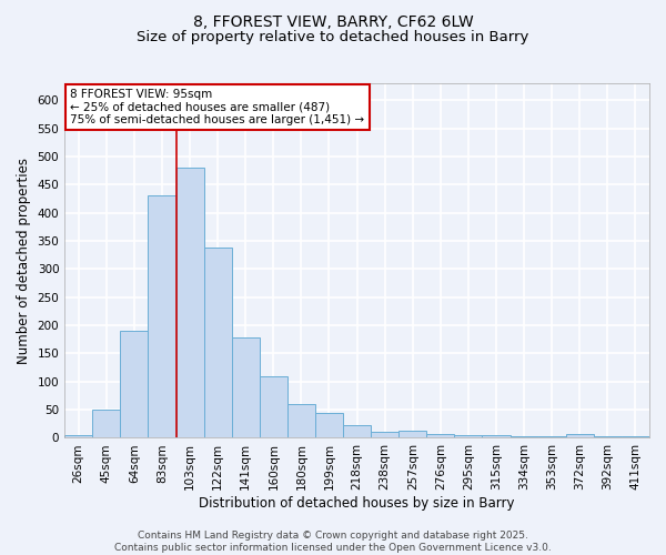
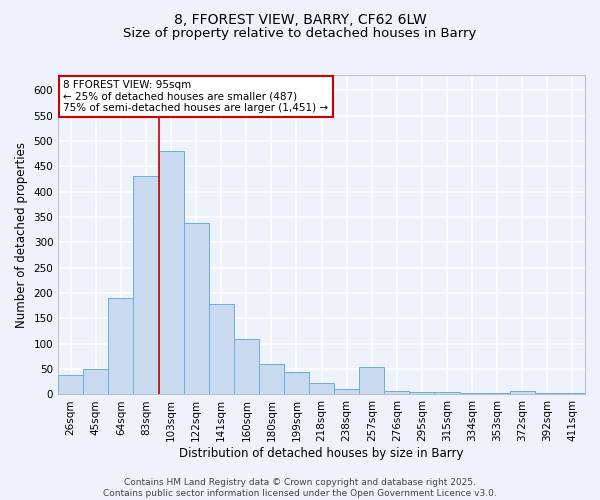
26sqm: 5 -> 38
257sqm: 12 -> 54
